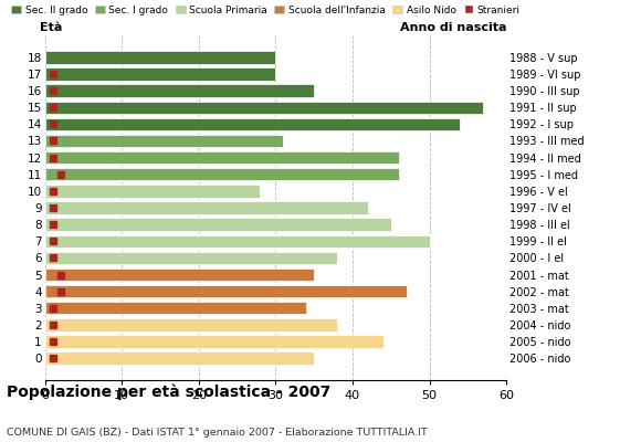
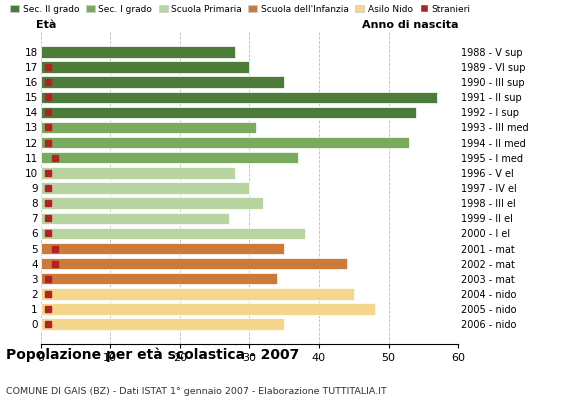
18: 30 -> 28
12: 46 -> 53
11: 46 -> 37
9: 42 -> 30
8: 45 -> 32
7: 50 -> 27
4: 47 -> 44
2: 38 -> 45
1: 44 -> 48
